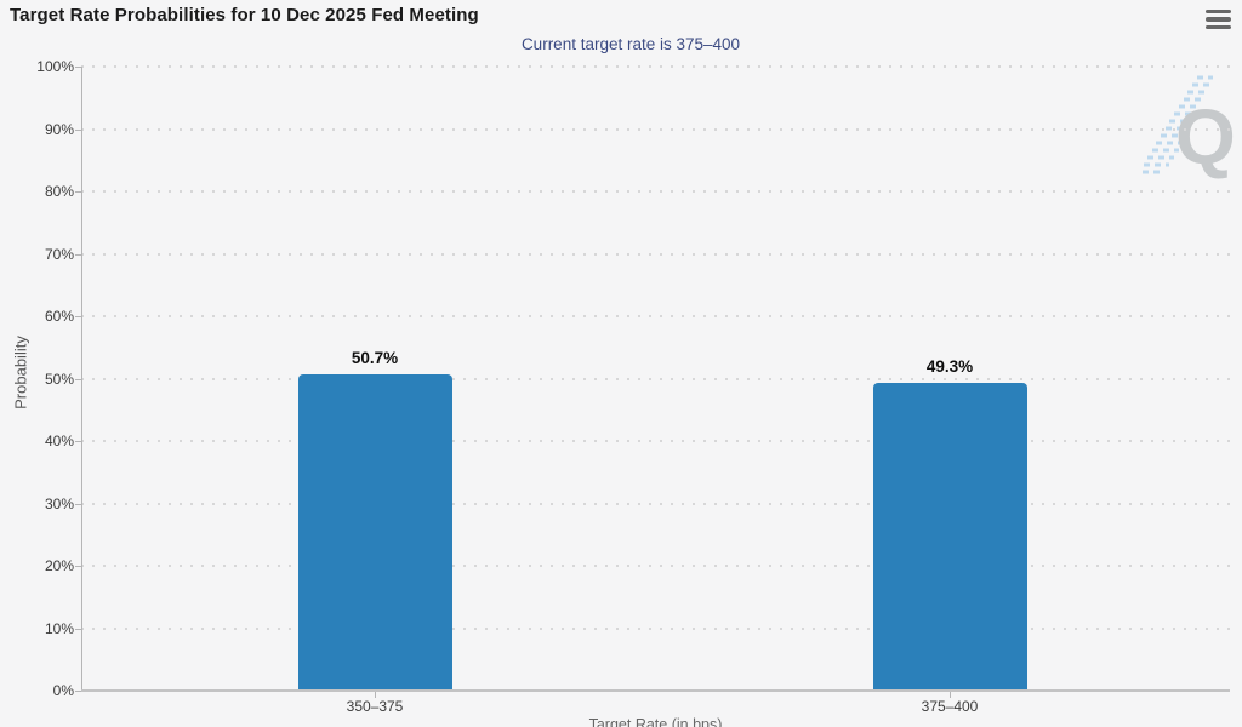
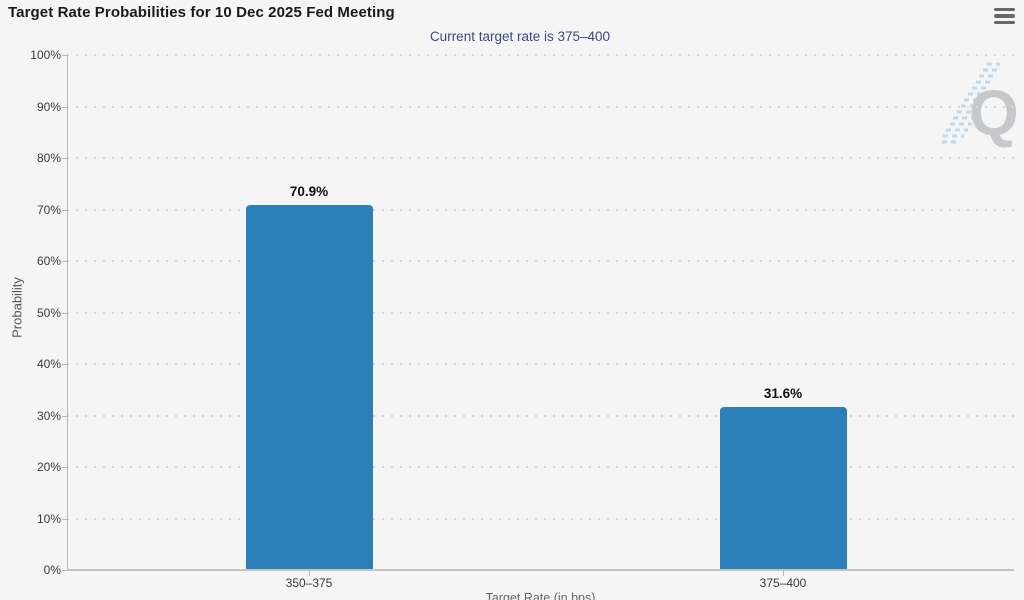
350–375: 50.7% -> 70.9%
375–400: 49.3% -> 31.6%
